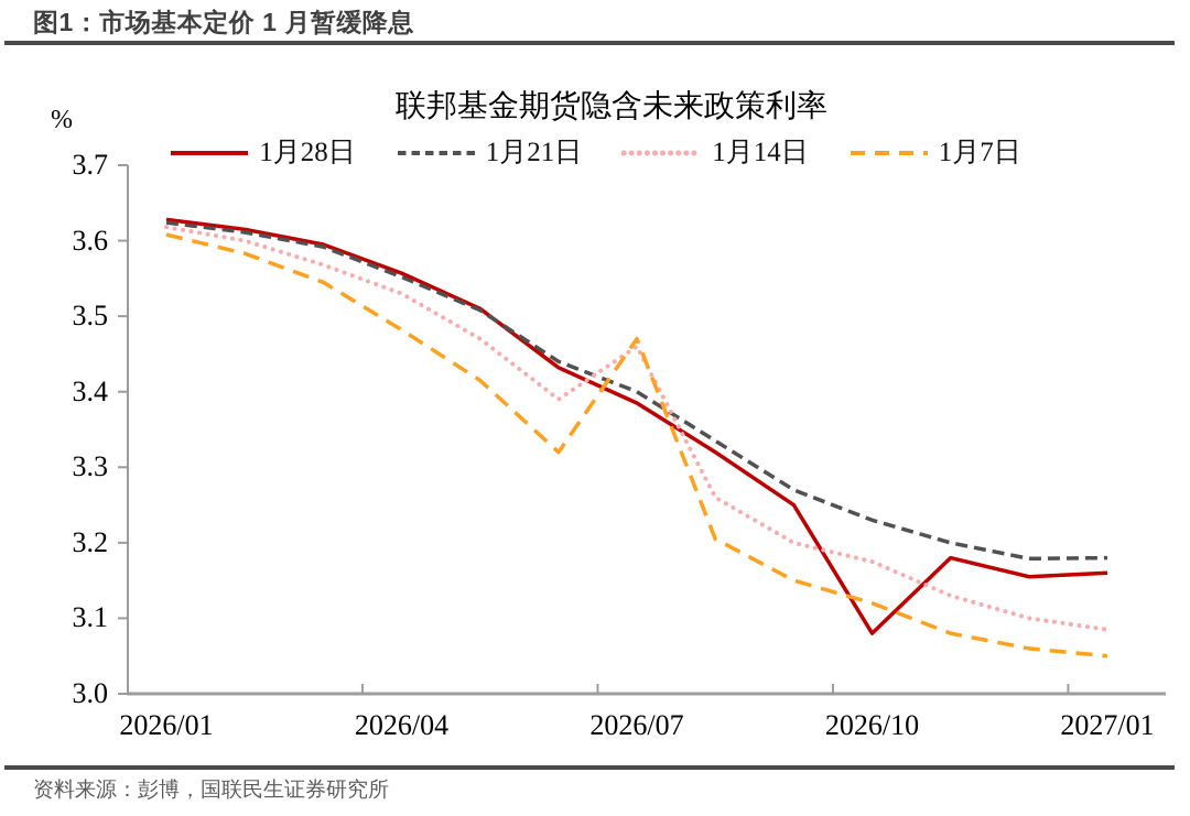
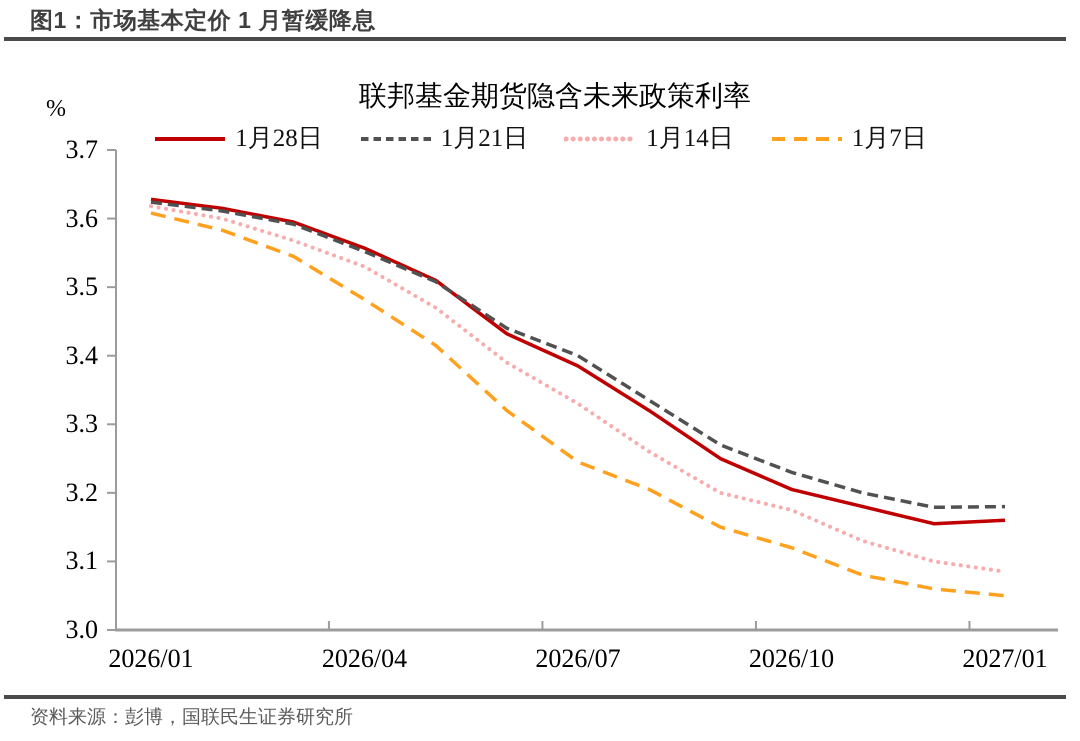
1月14日/2026/07: 3.46 -> 3.33
1月7日/2026/07: 3.47 -> 3.25
1月28日/2026/10: 3.08 -> 3.21
